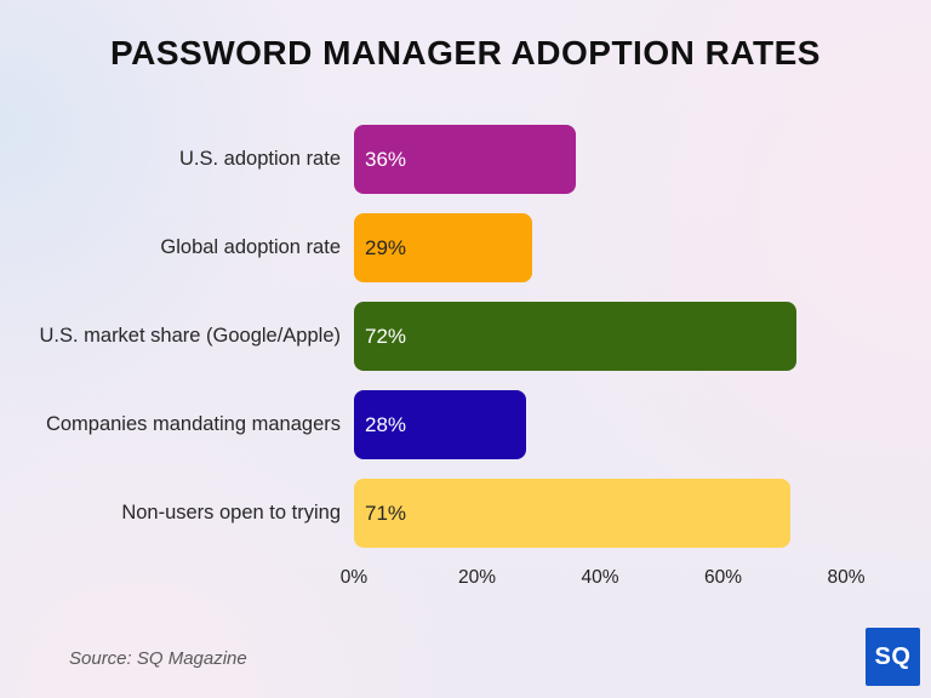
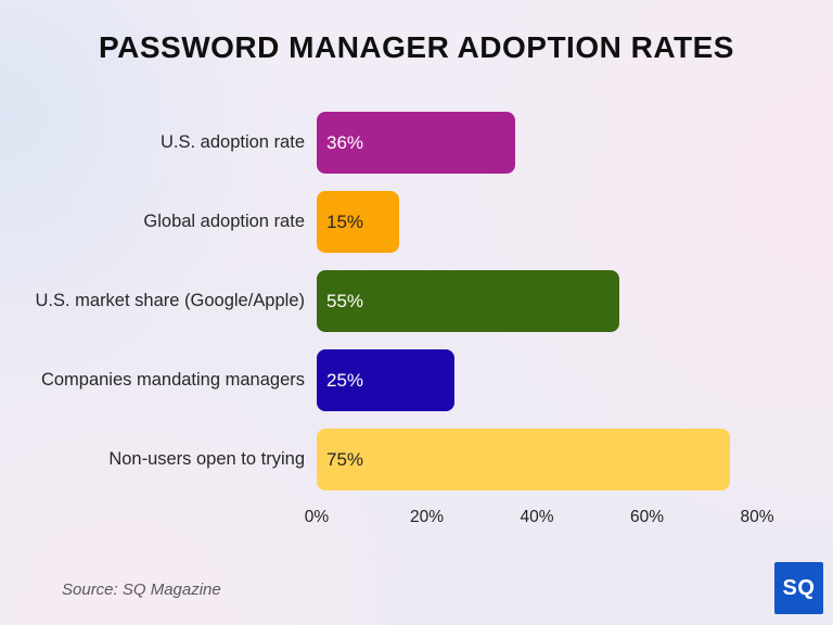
Global adoption rate: 29% -> 15%
U.S. market share (Google/Apple): 72% -> 55%
Companies mandating managers: 28% -> 25%
Non-users open to trying: 71% -> 75%
